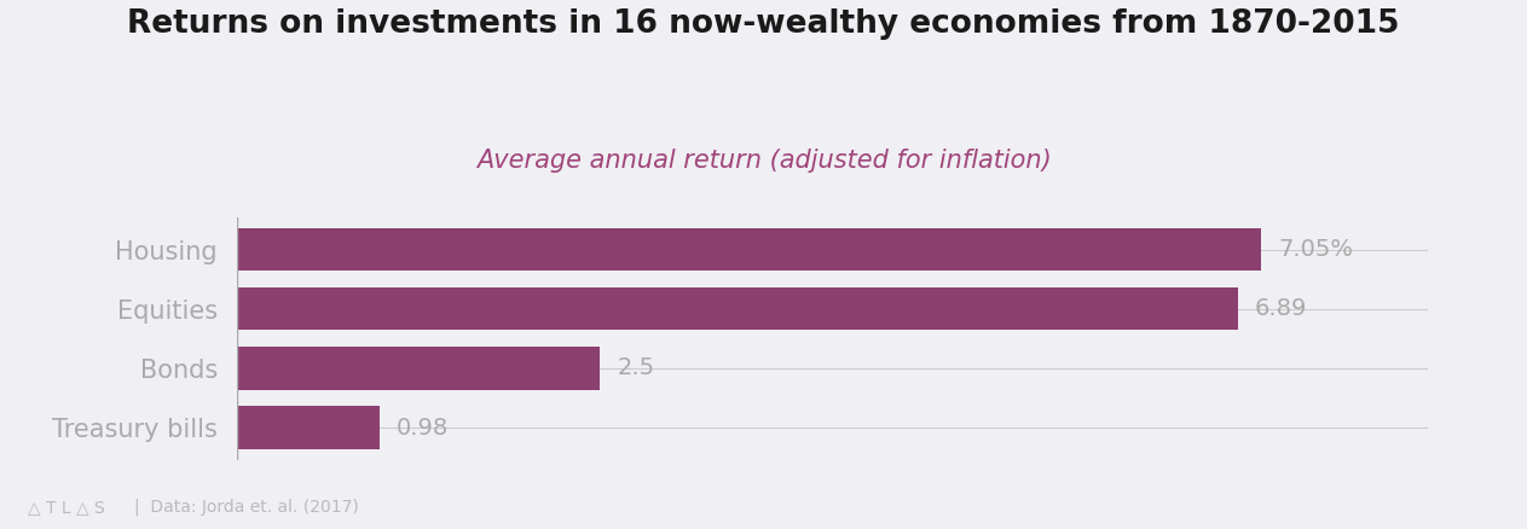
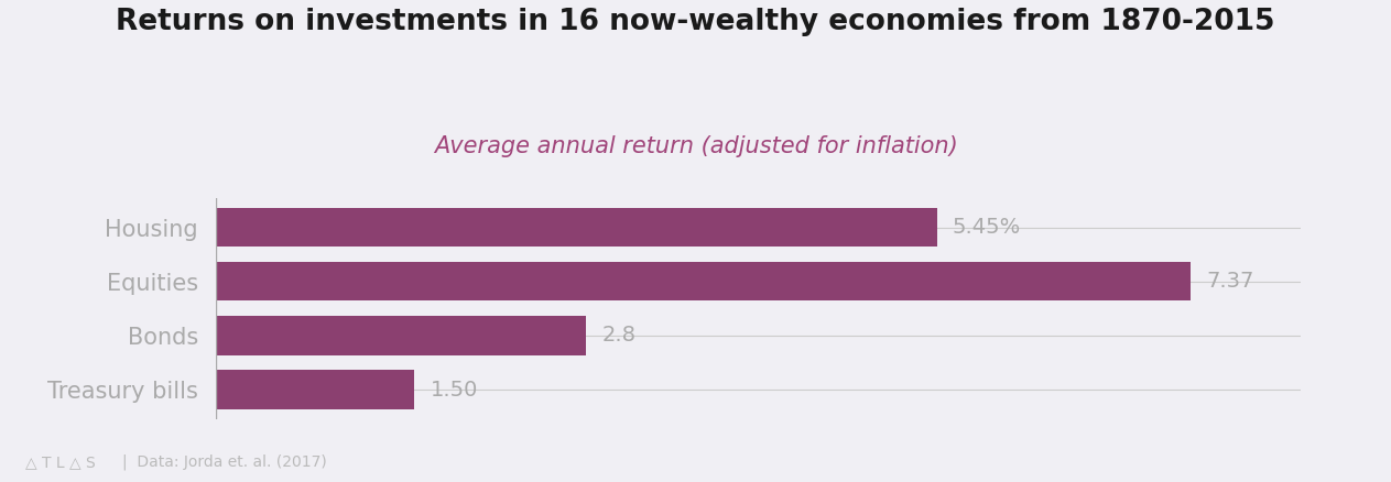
Housing: 7.05% -> 5.45%
Equities: 6.89 -> 7.37
Bonds: 2.5 -> 2.8
Treasury bills: 0.98 -> 1.50
